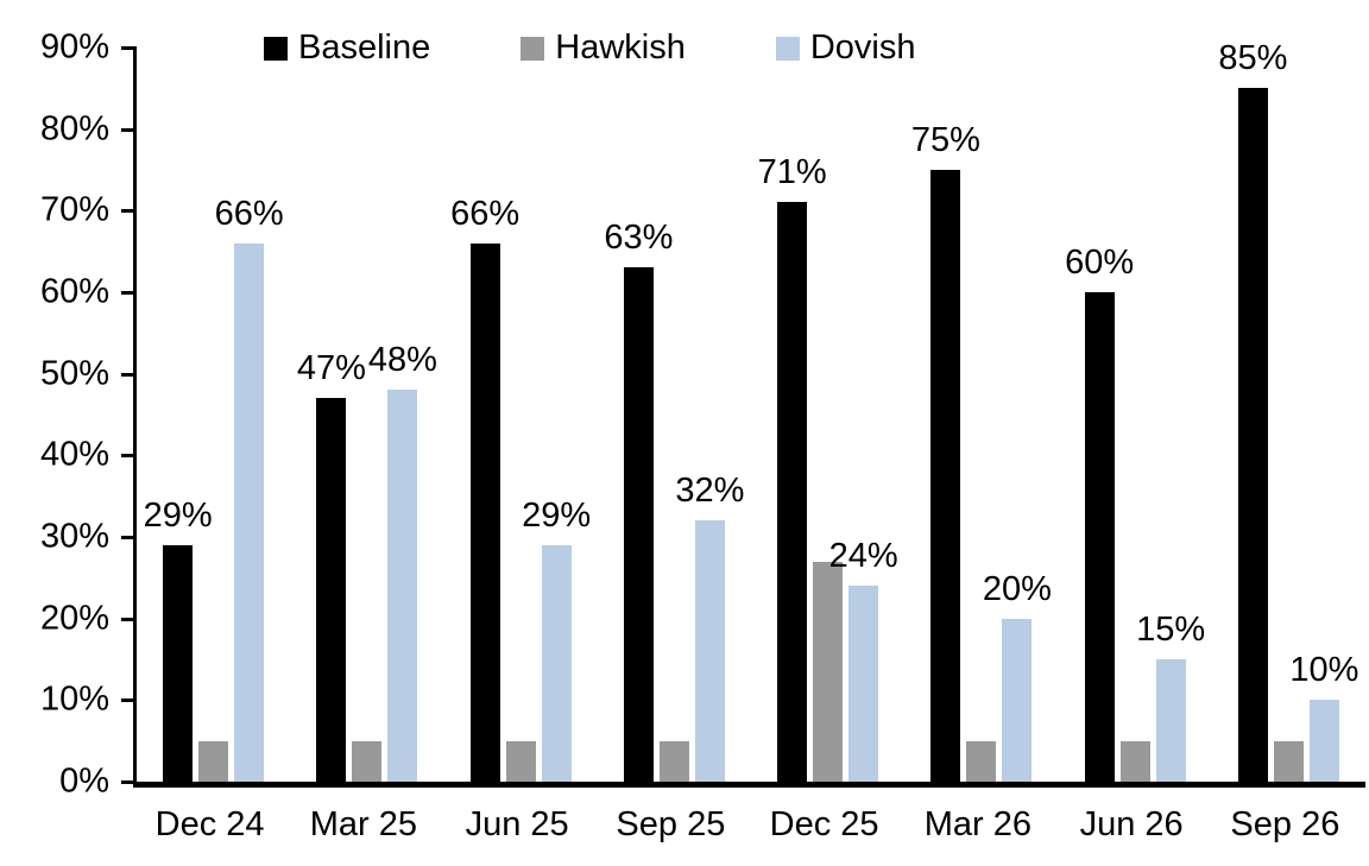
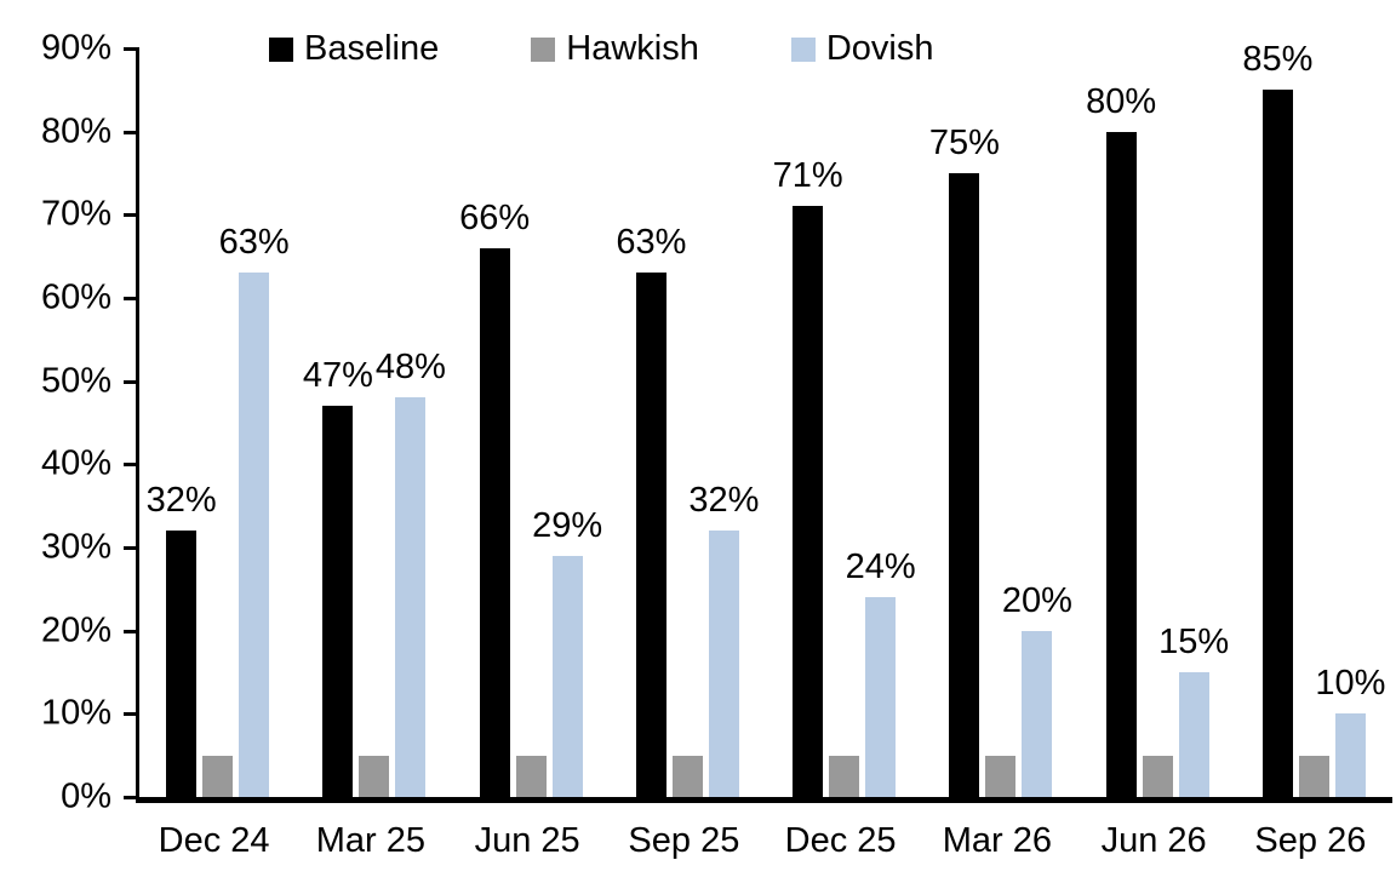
Baseline/Dec 24: 29% -> 32%
Dovish/Dec 24: 66% -> 63%
Hawkish/Dec 25: 27% -> 5%
Baseline/Jun 26: 60% -> 80%
